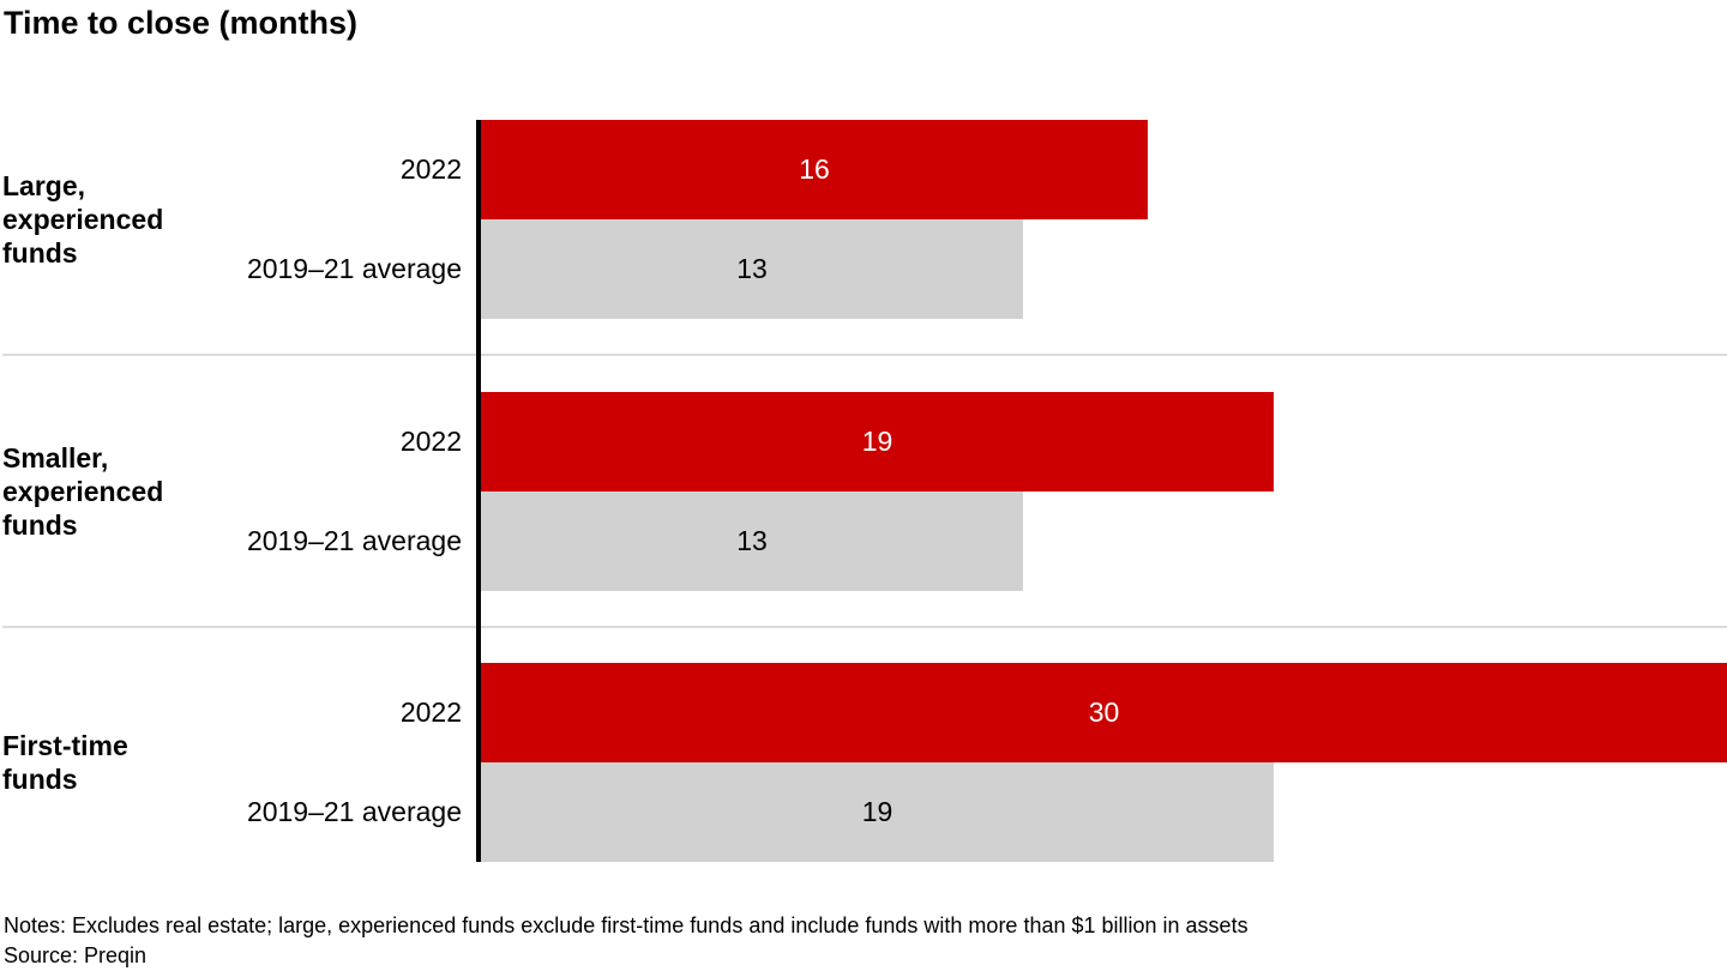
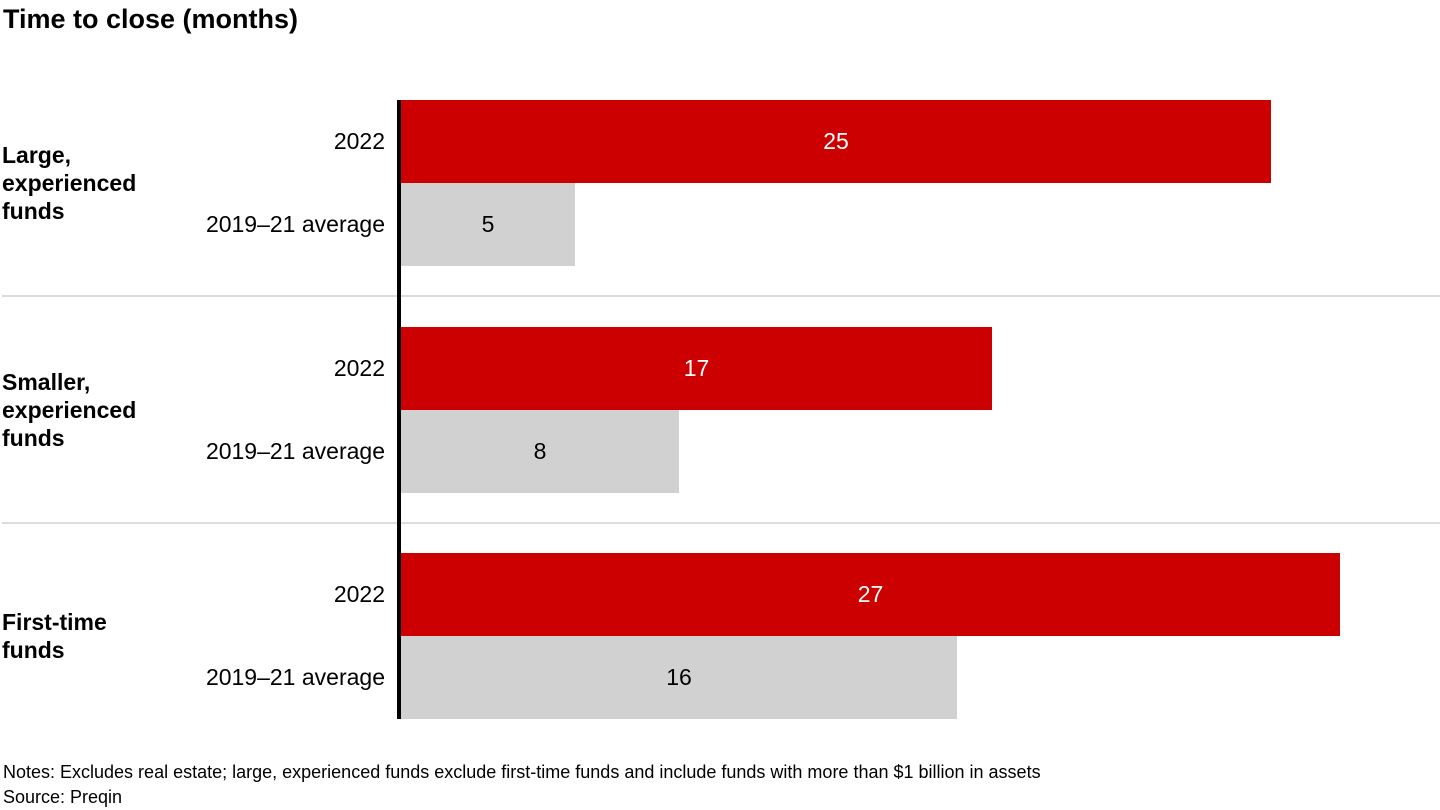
2022/Large, experienced funds: 16 -> 25
2019–21 average/Large, experienced funds: 13 -> 5
2022/Smaller, experienced funds: 19 -> 17
2019–21 average/Smaller, experienced funds: 13 -> 8
2022/First-time funds: 30 -> 27
2019–21 average/First-time funds: 19 -> 16
